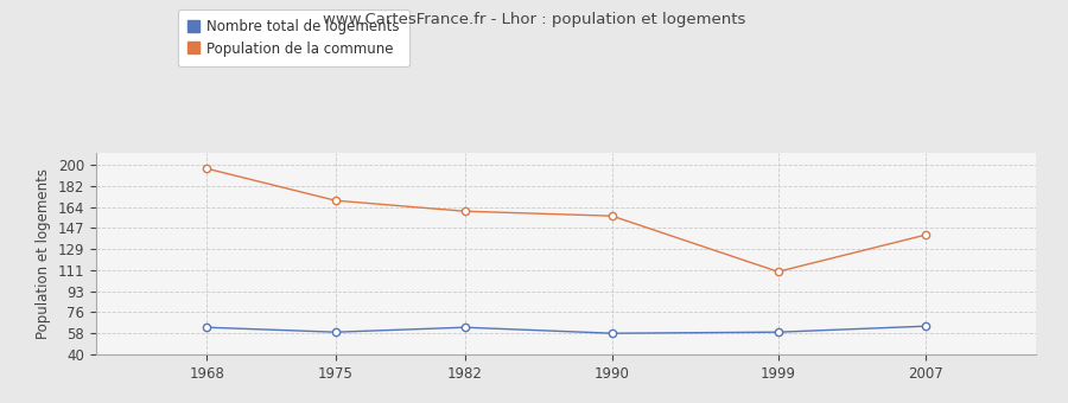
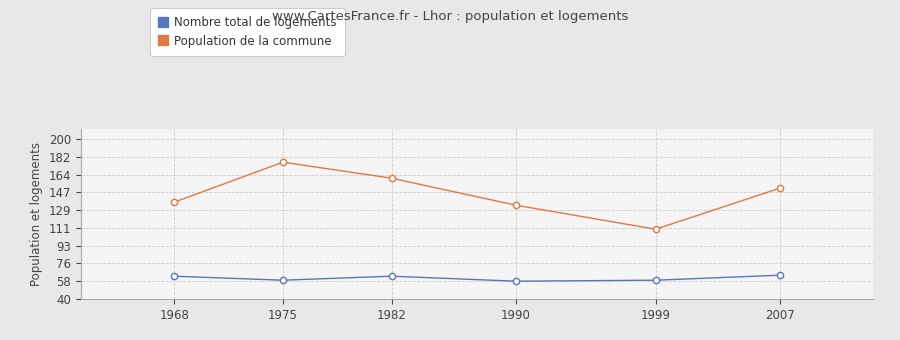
Population de la commune/1968: 197 -> 137
Population de la commune/1975: 170 -> 177
Population de la commune/1990: 157 -> 134
Population de la commune/2007: 141 -> 151
